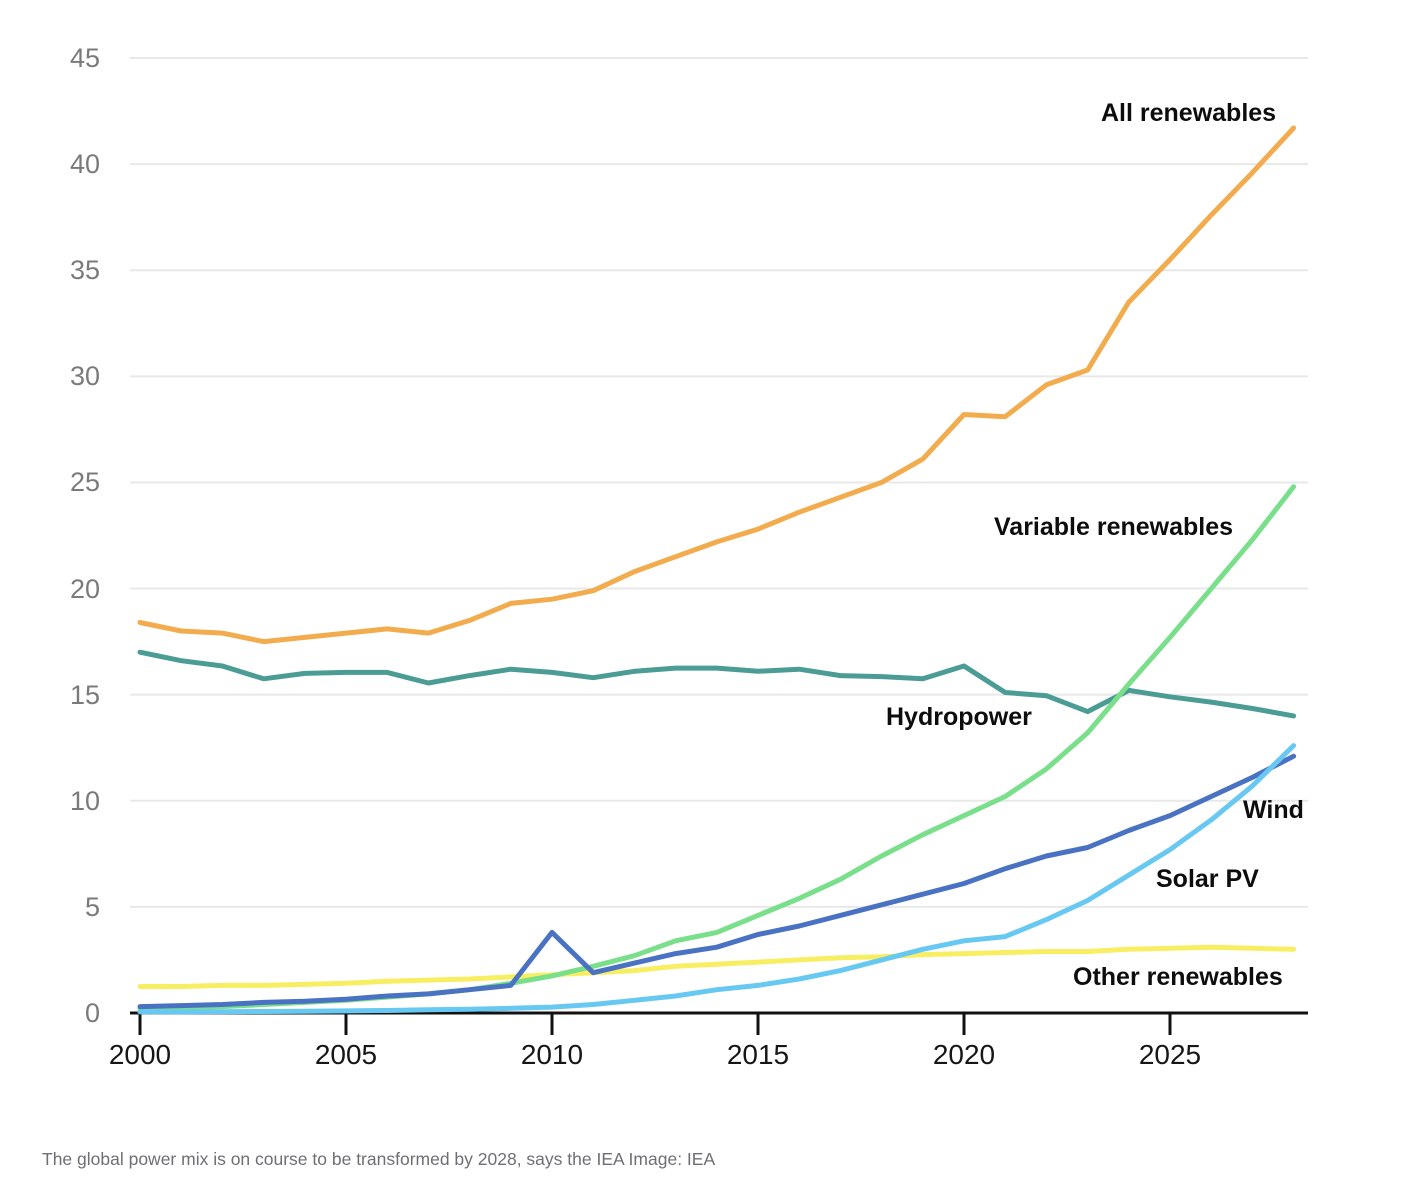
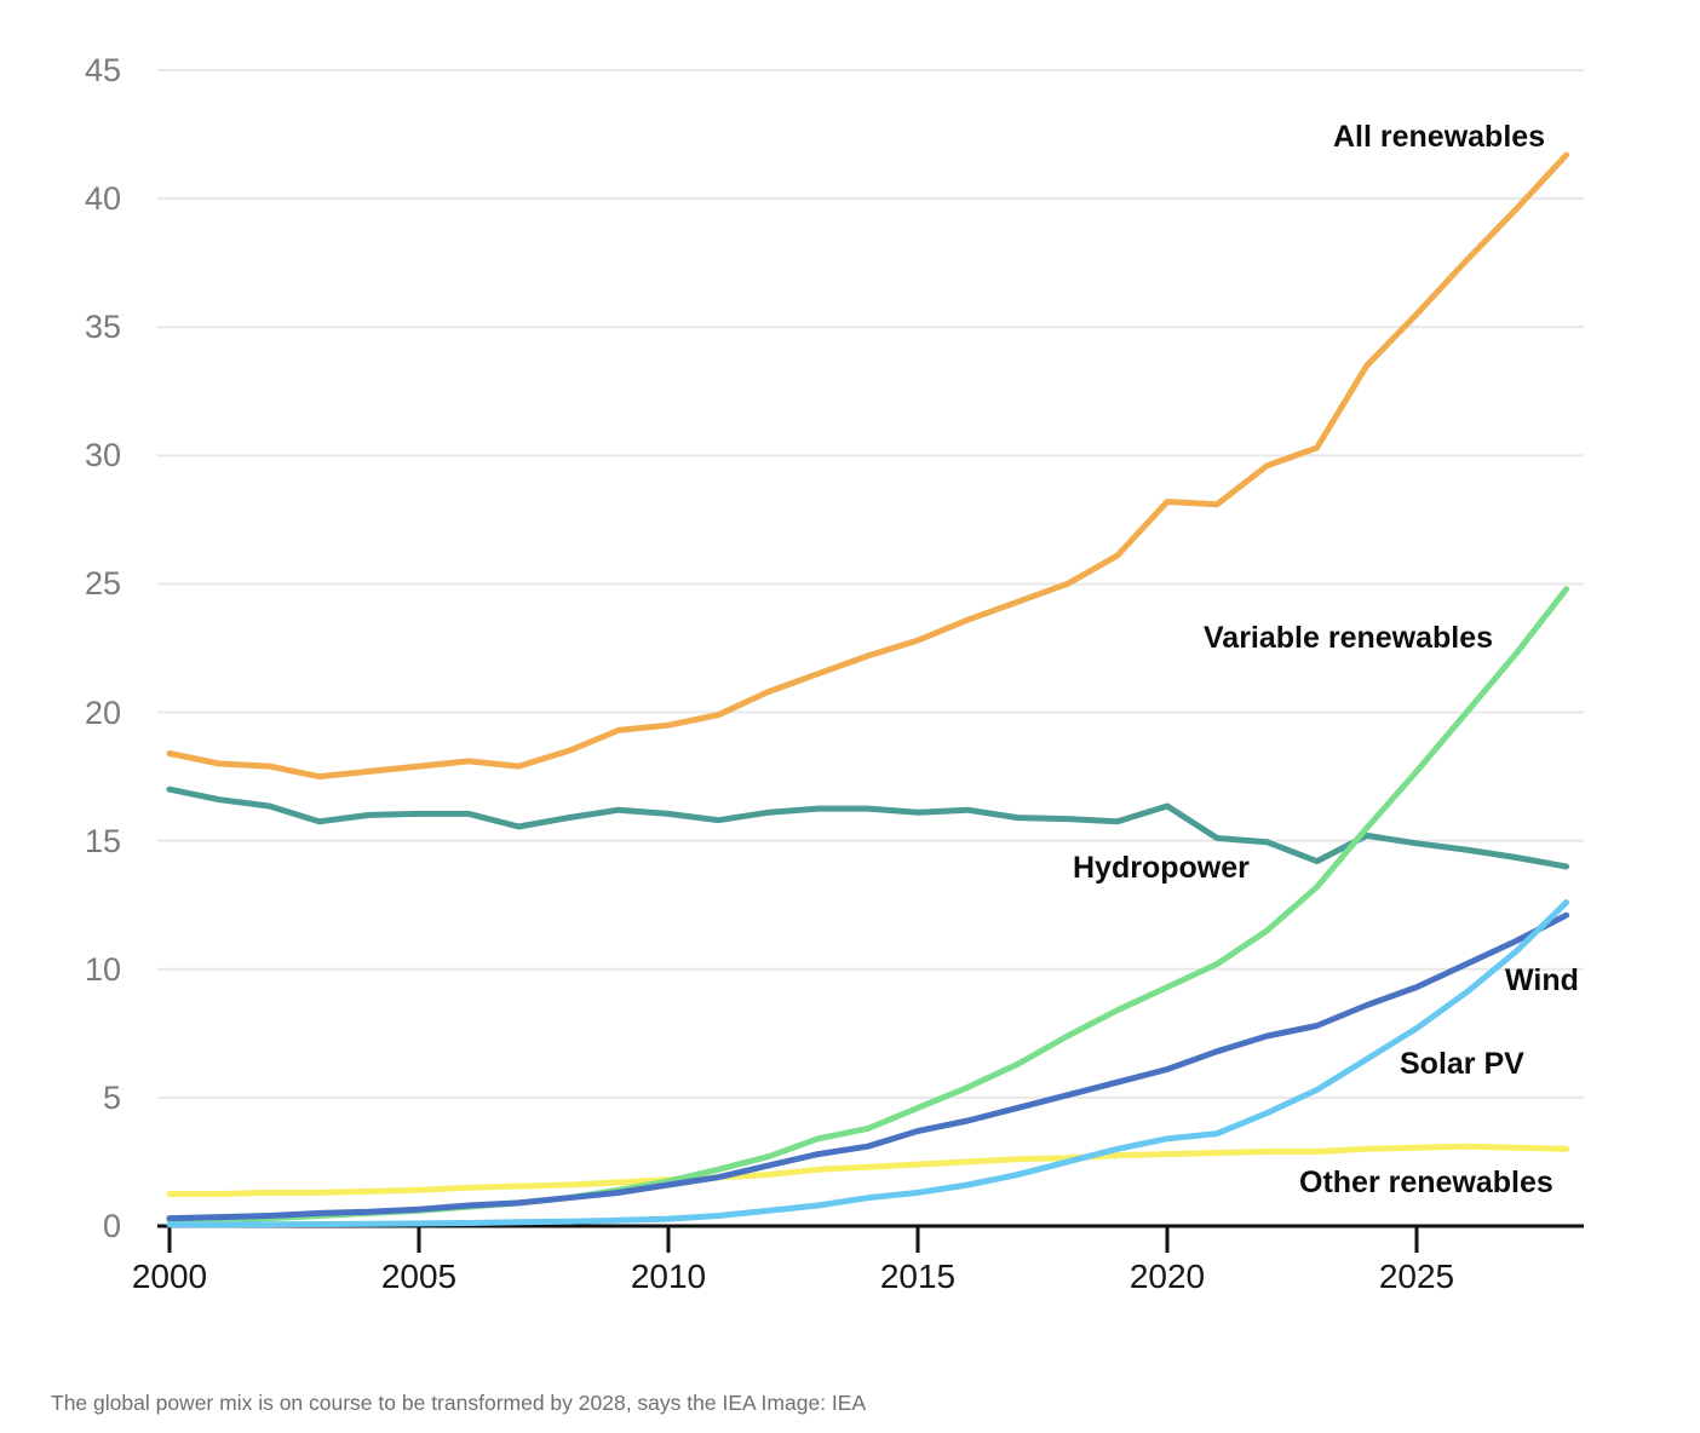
Wind/2010: 3.8 -> 1.6
